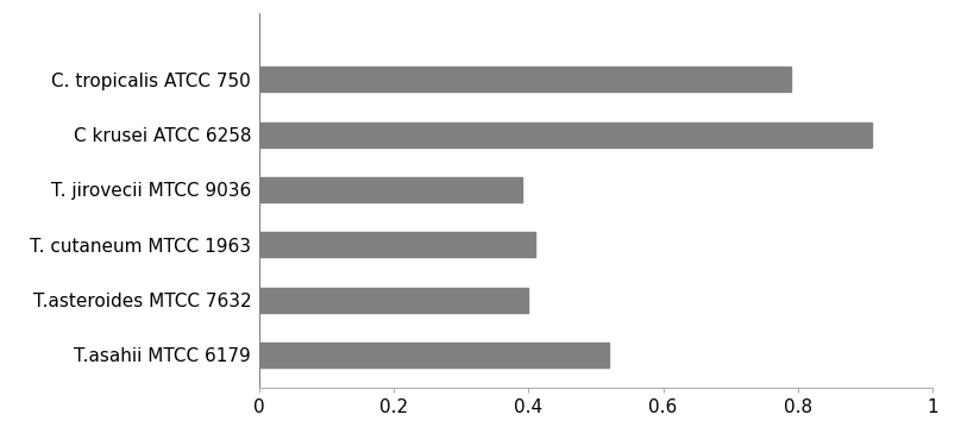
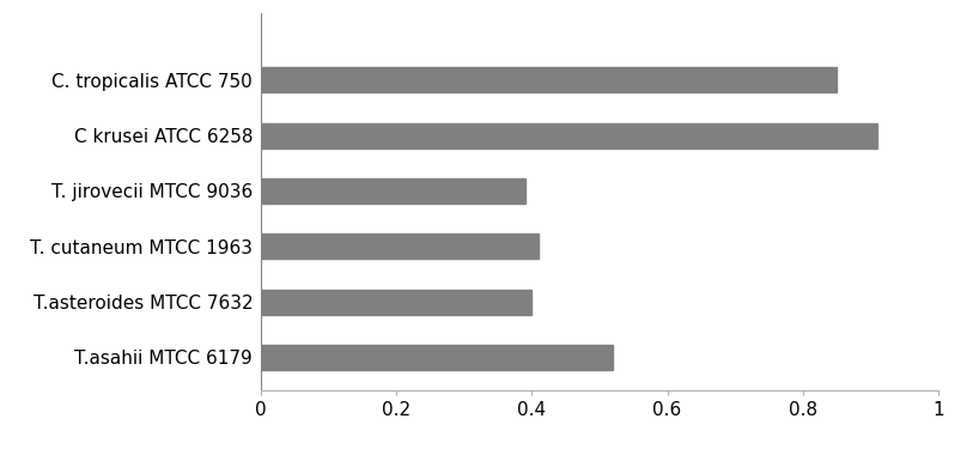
C. tropicalis ATCC 750: 0.79 -> 0.85
